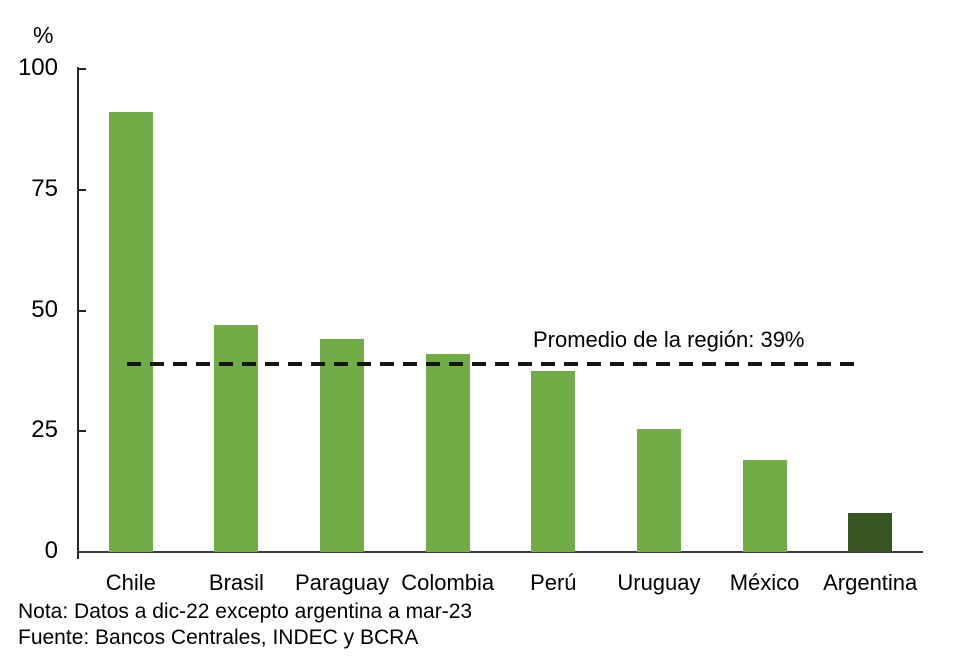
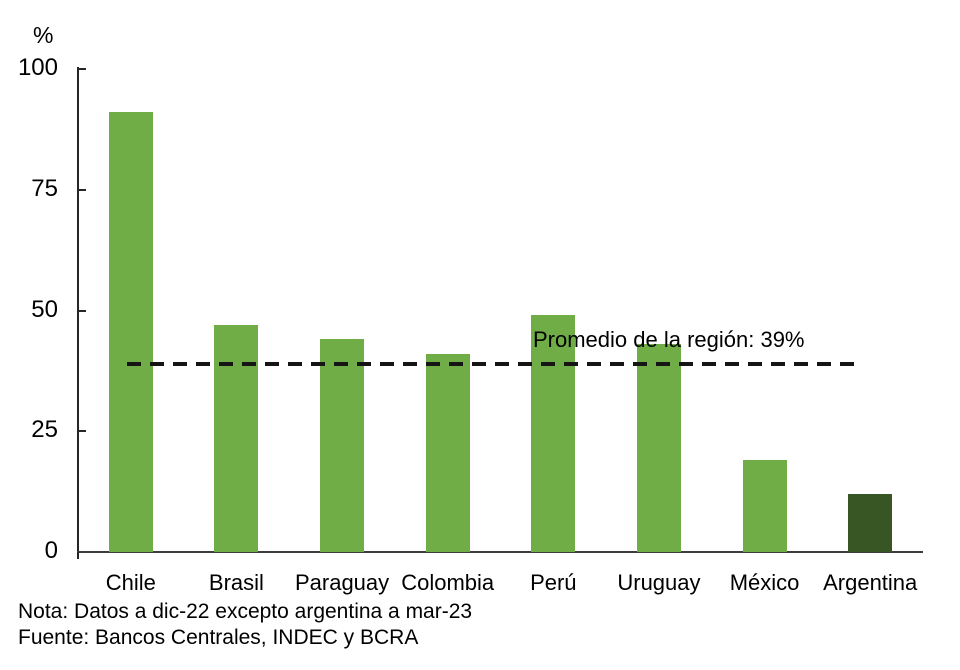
Perú: 38 -> 49
Uruguay: 26 -> 43
Argentina: 8 -> 12
